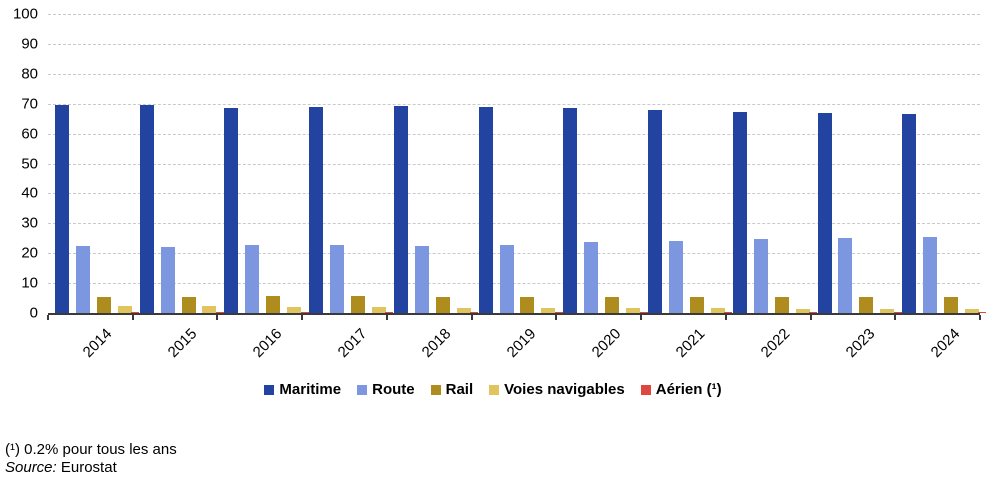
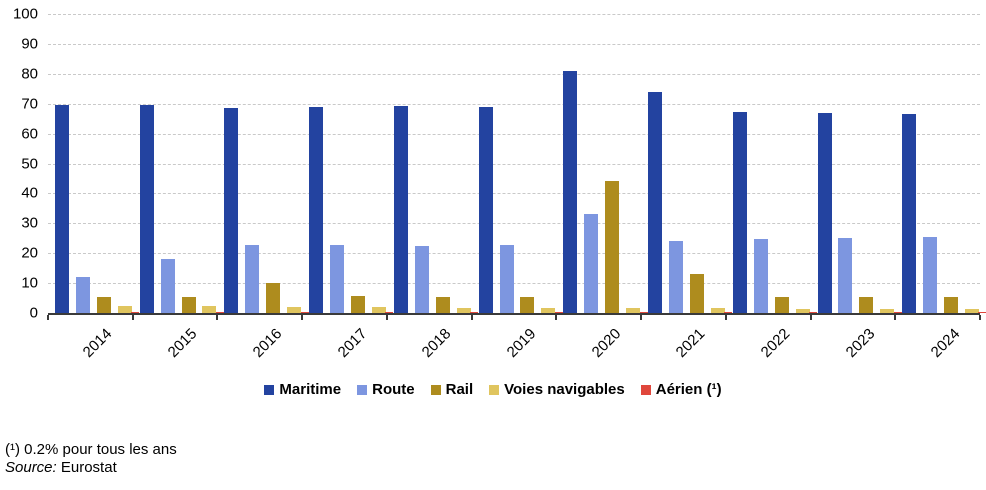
Route/2014: 22 -> 12
Route/2015: 22 -> 18
Rail/2016: 6 -> 10
Maritime/2020: 69 -> 81
Route/2020: 24 -> 33
Rail/2020: 5 -> 44
Maritime/2021: 68 -> 74
Rail/2021: 6 -> 13
